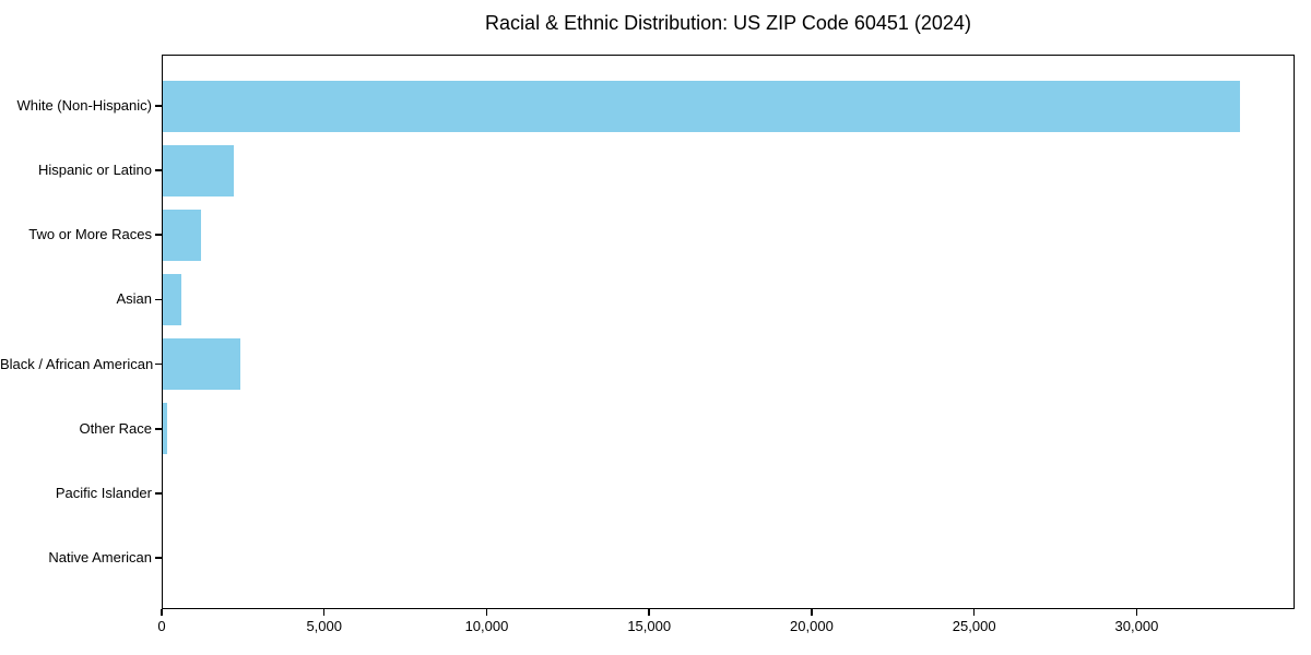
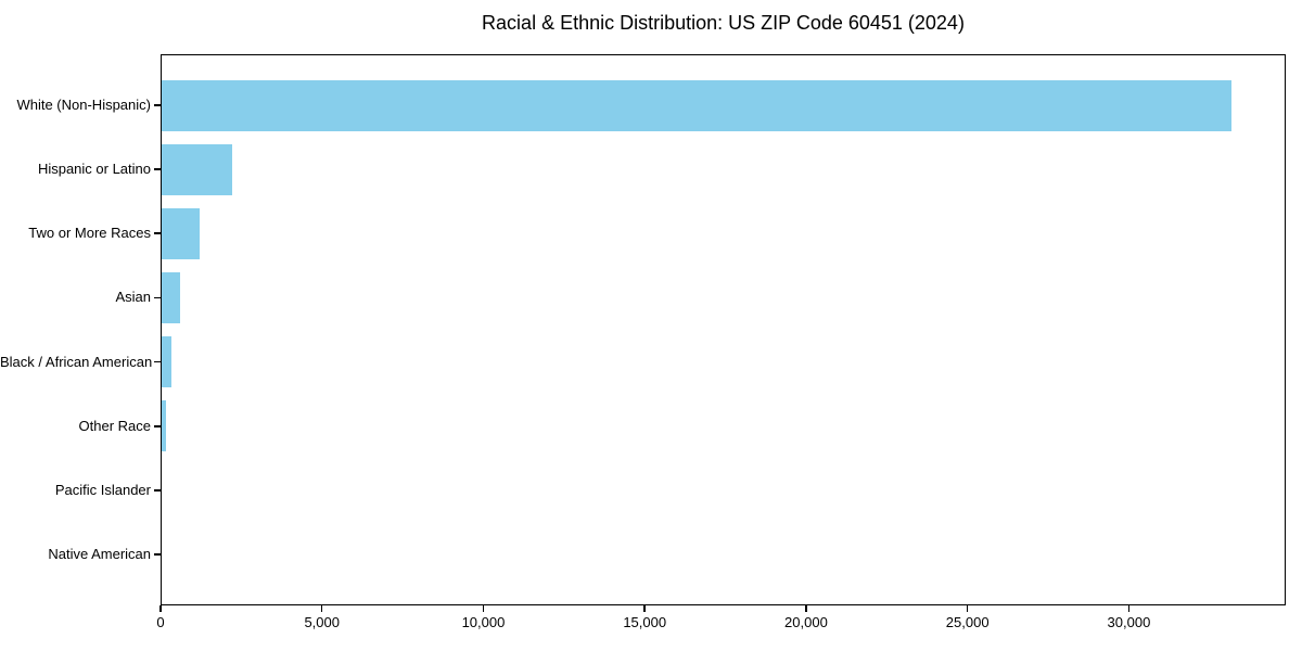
Black / African American: 2400 -> 300
